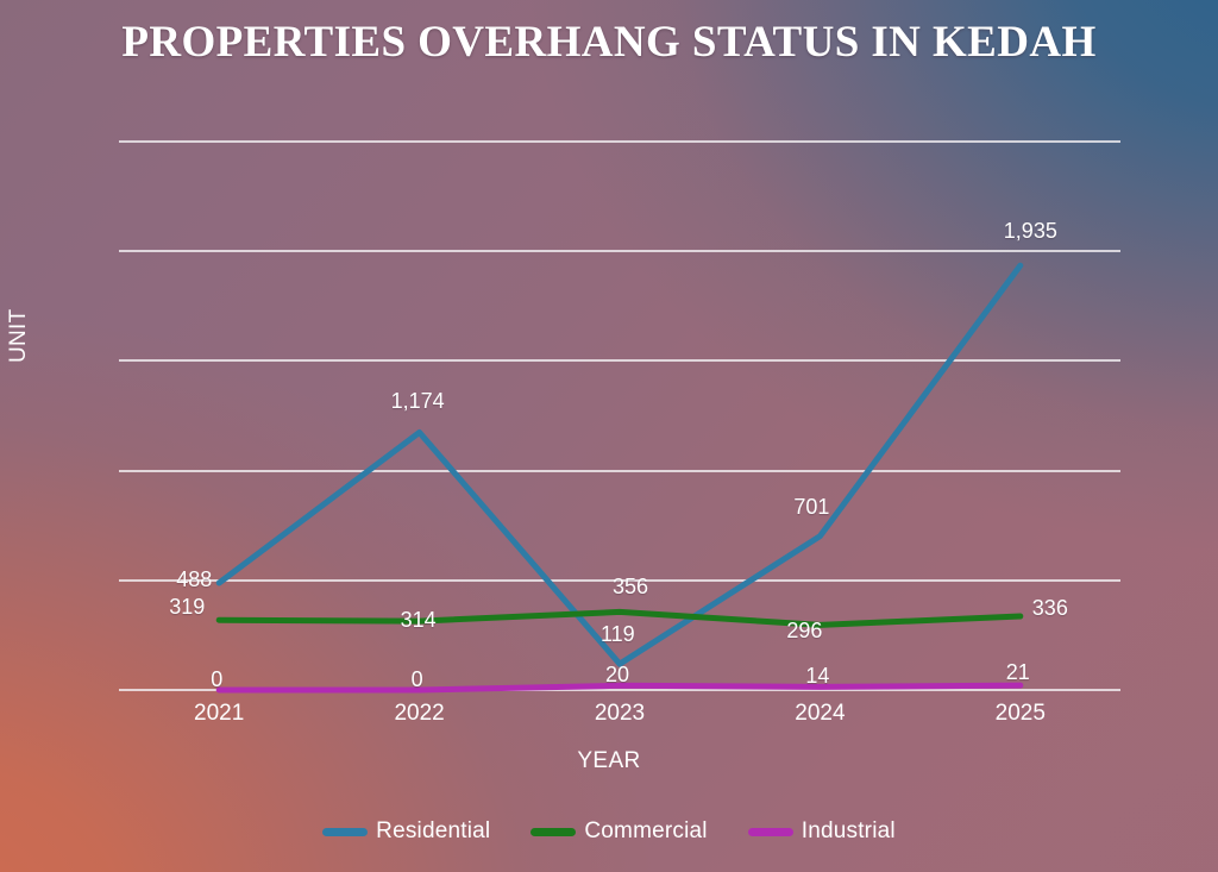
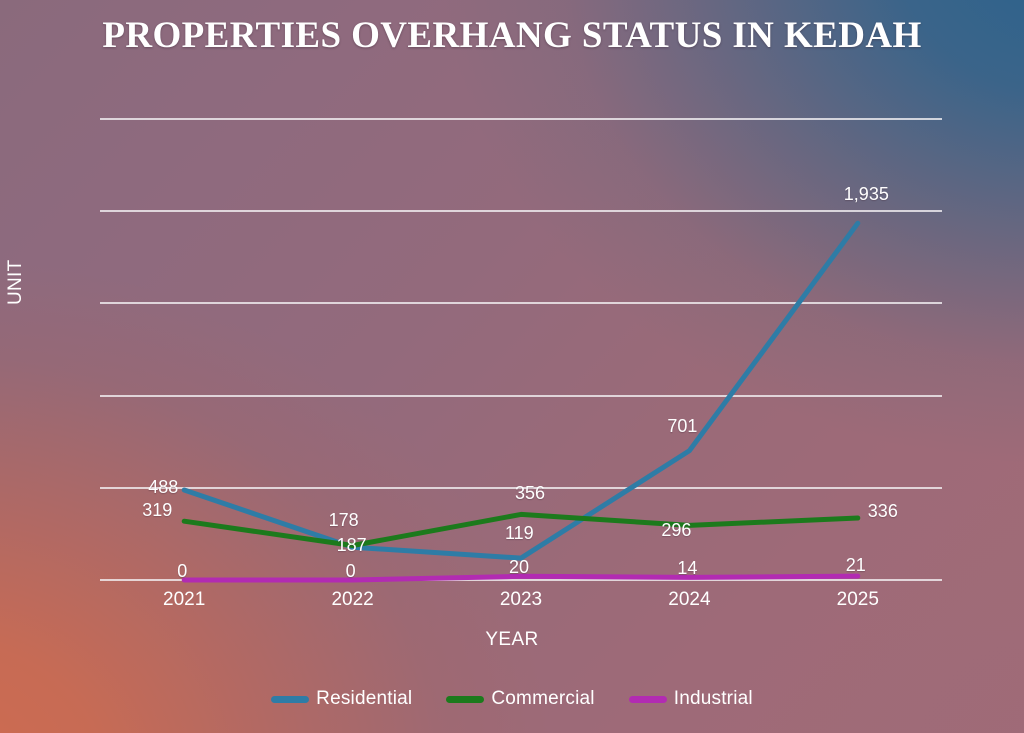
Residential/2022: 1,174 -> 178
Commercial/2022: 314 -> 187
